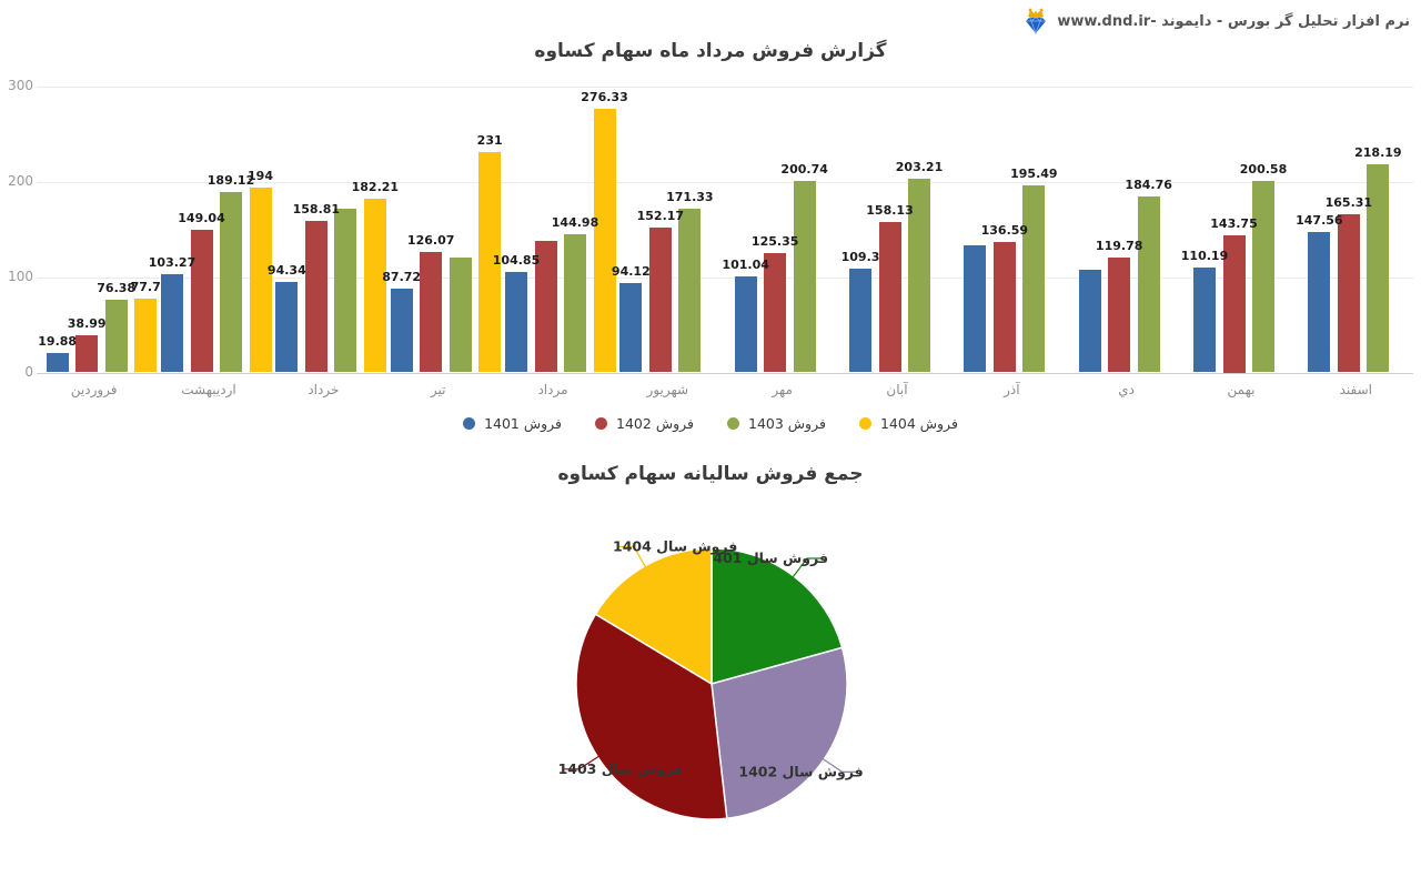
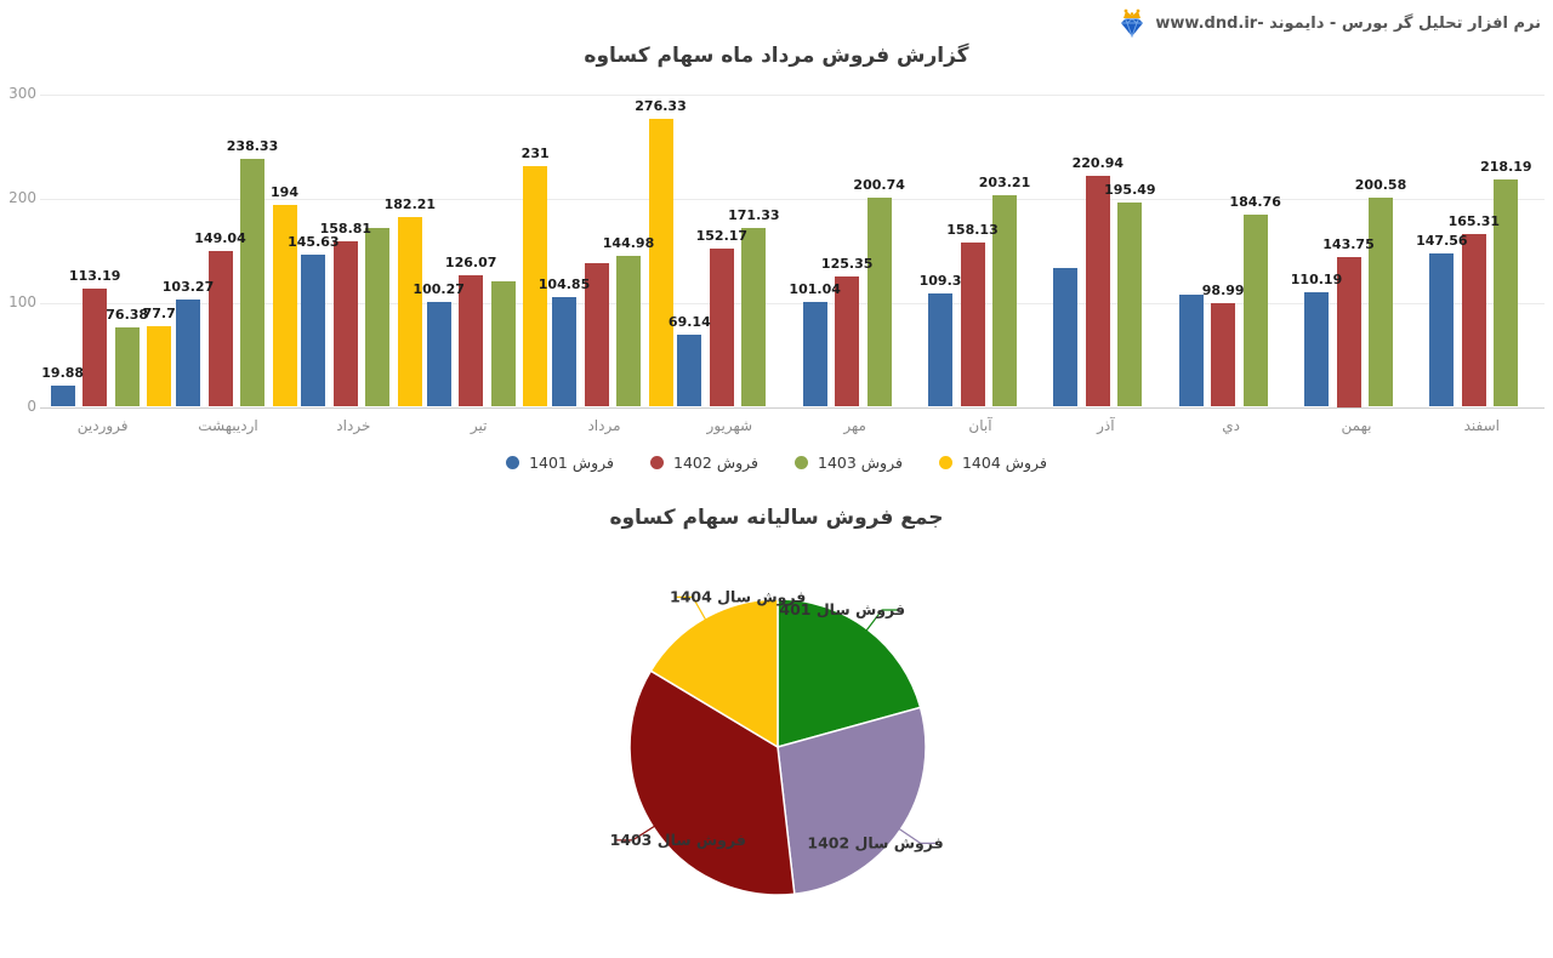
گزارش فروش مرداد ماه سهام کساوه/فروش 1402/فروردین: 38.99 -> 113.19
گزارش فروش مرداد ماه سهام کساوه/فروش 1403/اردیبهشت: 189.12 -> 238.33
گزارش فروش مرداد ماه سهام کساوه/فروش 1401/خرداد: 94.34 -> 145.63
گزارش فروش مرداد ماه سهام کساوه/فروش 1401/تیر: 87.72 -> 100.27
گزارش فروش مرداد ماه سهام کساوه/فروش 1401/شهریور: 94.12 -> 69.14
گزارش فروش مرداد ماه سهام کساوه/فروش 1402/آذر: 136.59 -> 220.94
گزارش فروش مرداد ماه سهام کساوه/فروش 1402/دي: 119.78 -> 98.99
